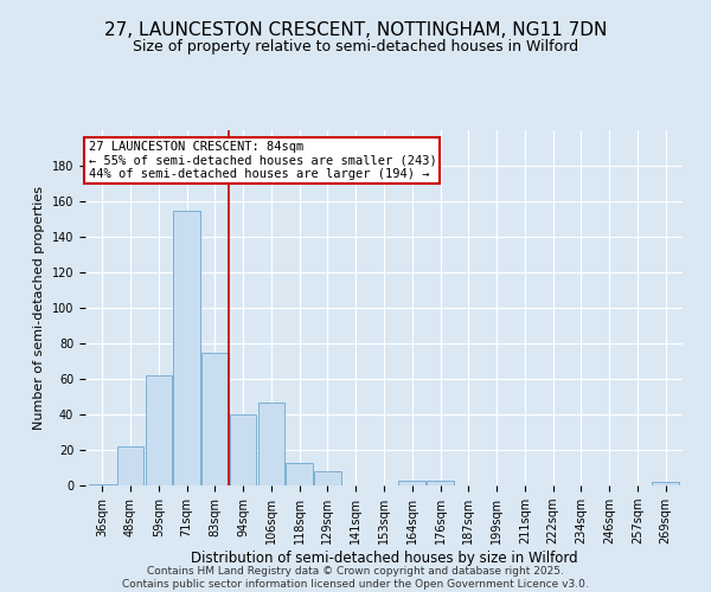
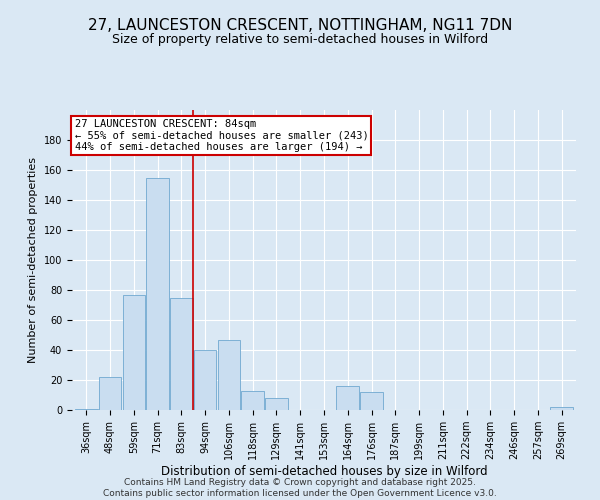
59sqm: 62 -> 77
164sqm: 3 -> 16
176sqm: 3 -> 12
